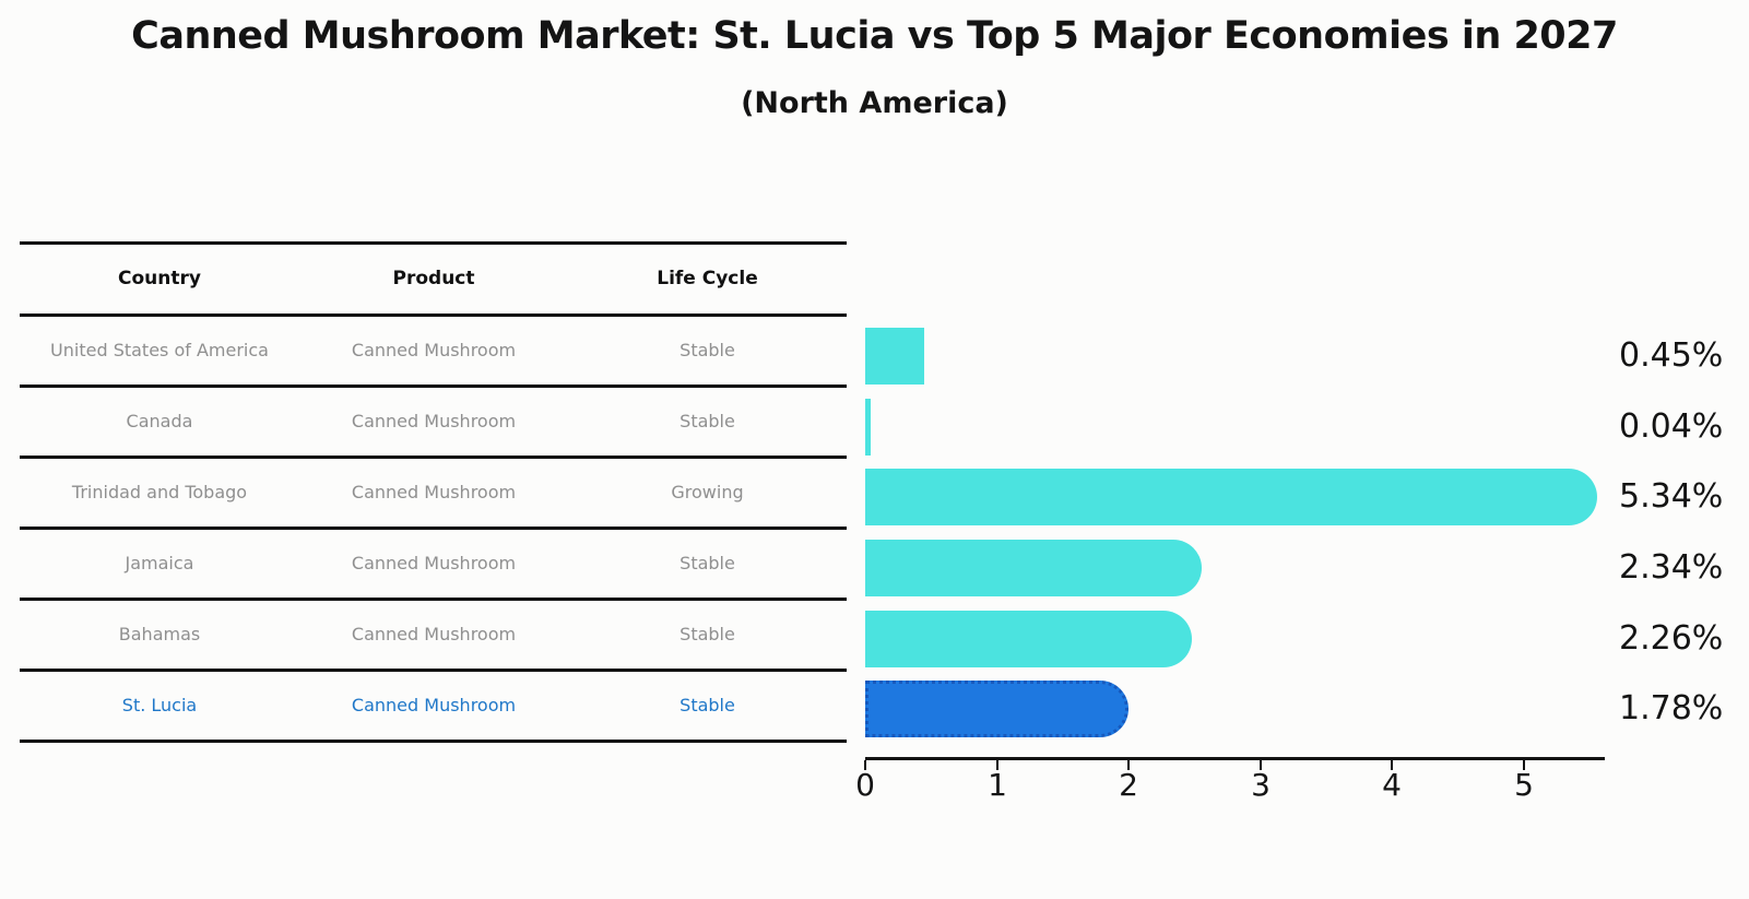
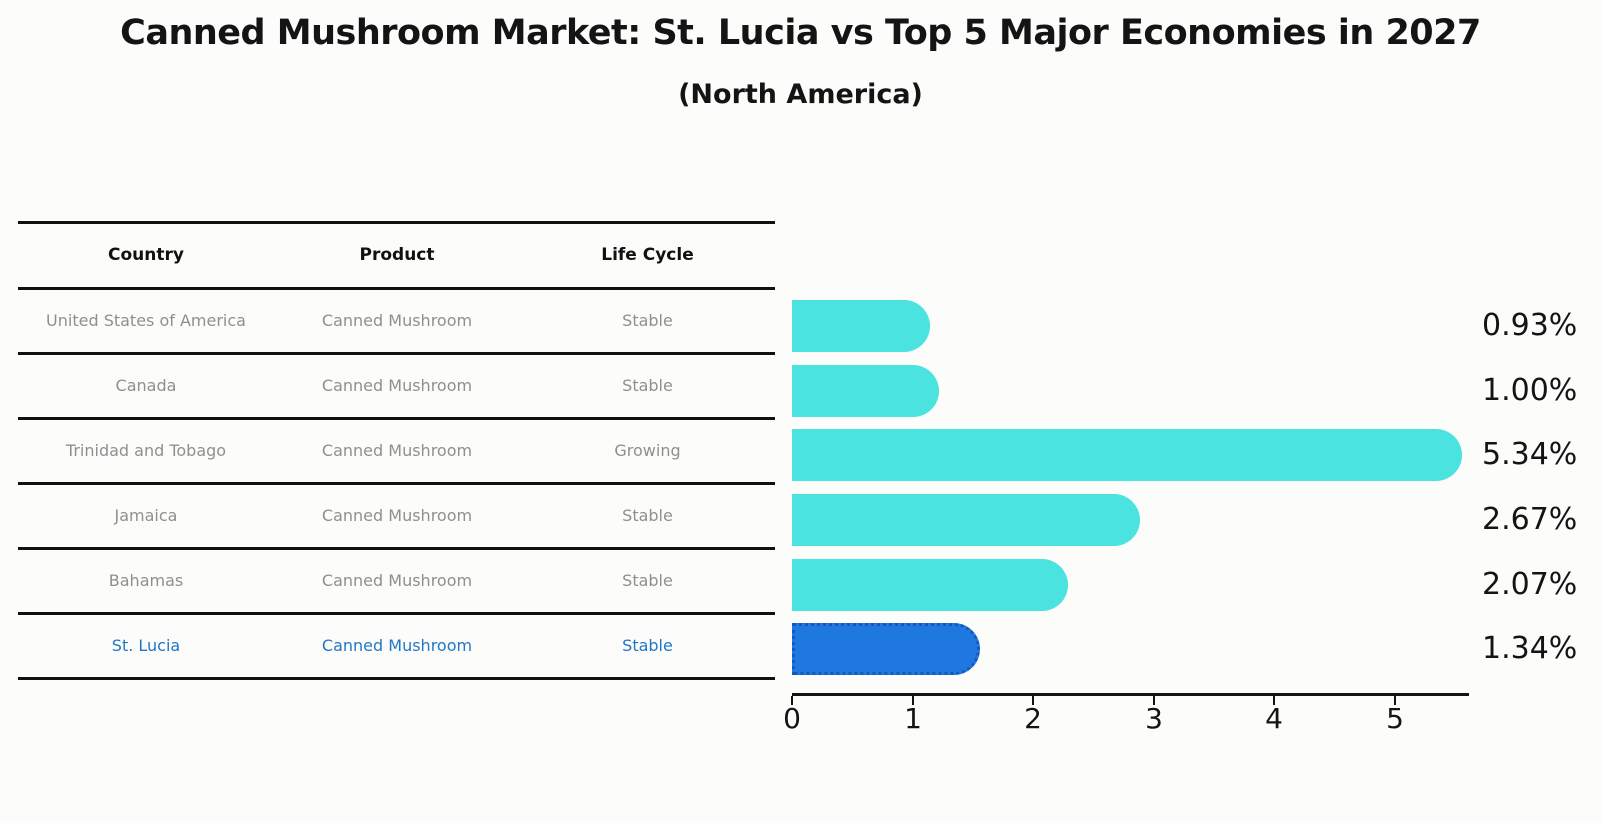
United States of America: 0.45% -> 0.93%
Canada: 0.04% -> 1.00%
Jamaica: 2.34% -> 2.67%
Bahamas: 2.26% -> 2.07%
St. Lucia: 1.78% -> 1.34%
